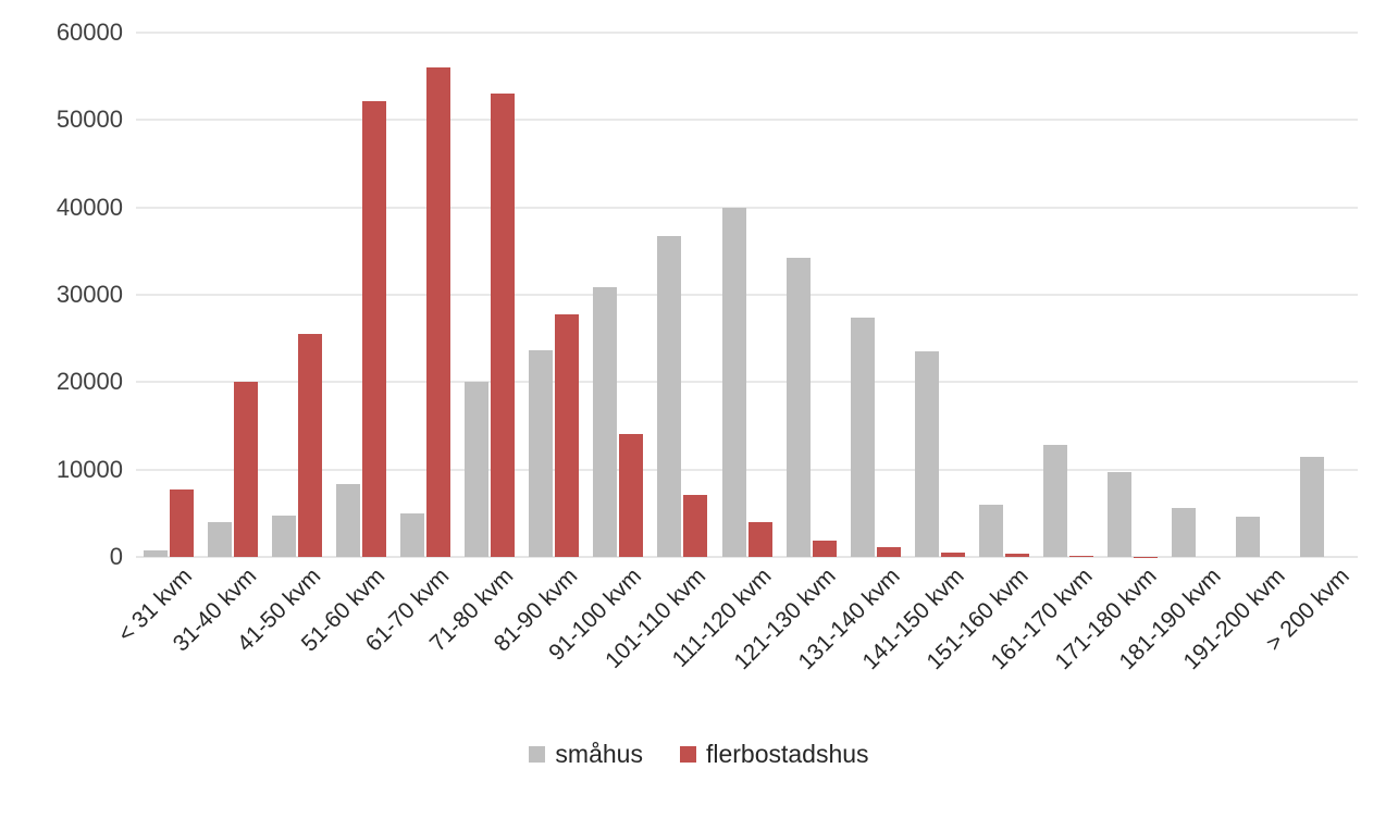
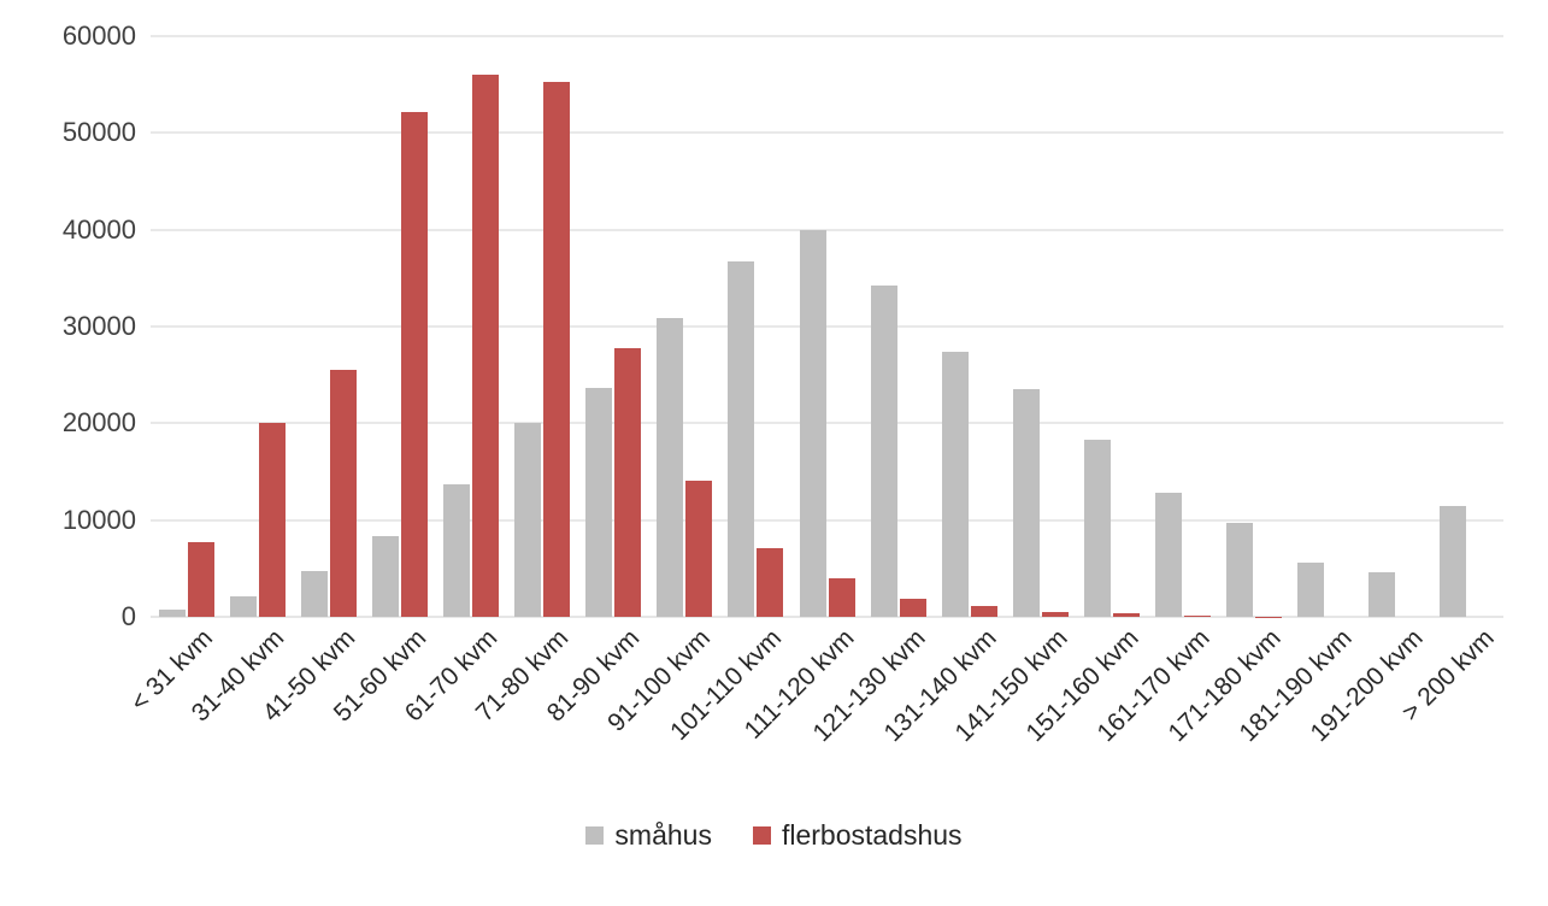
småhus/31-40 kvm: 4000 -> 2000
småhus/61-70 kvm: 5000 -> 14000
flerbostadshus/71-80 kvm: 53000 -> 55000
småhus/151-160 kvm: 6000 -> 18000
